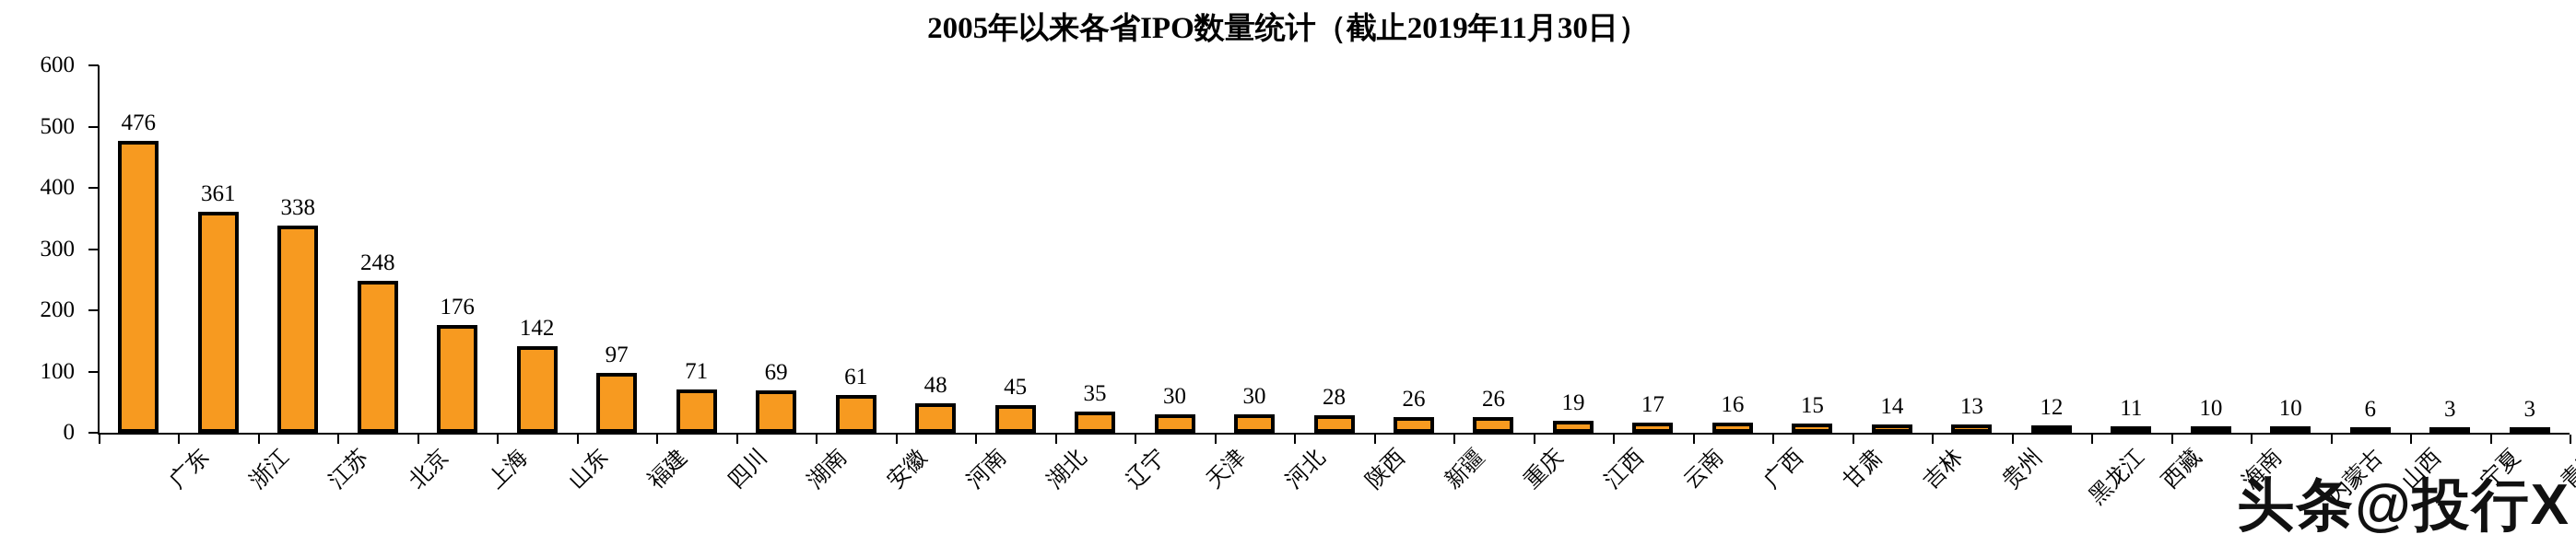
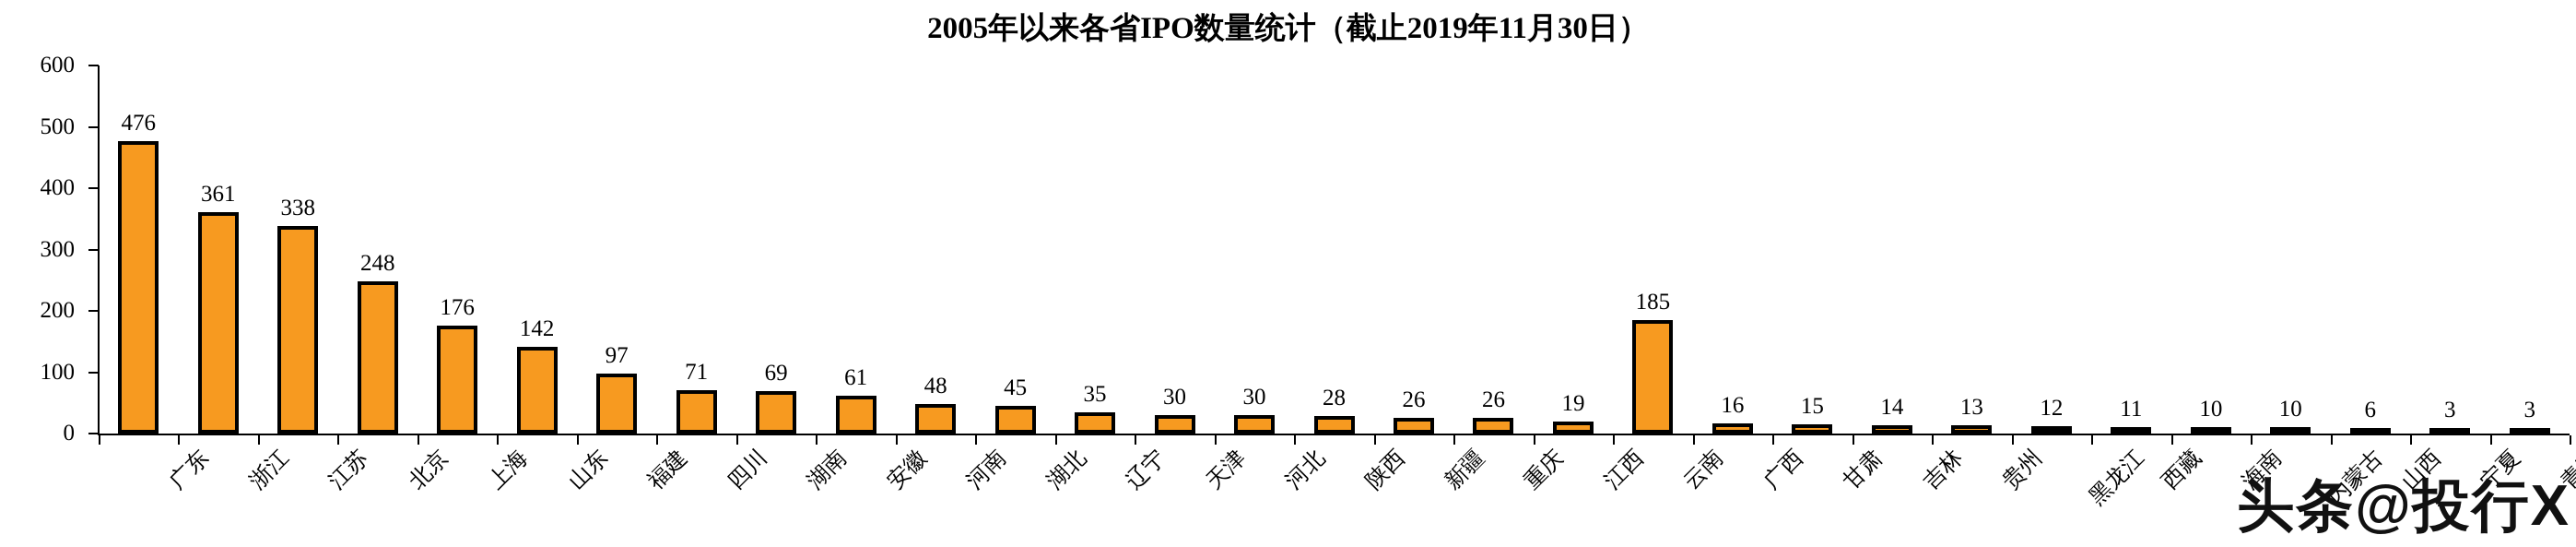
云南: 17 -> 185
